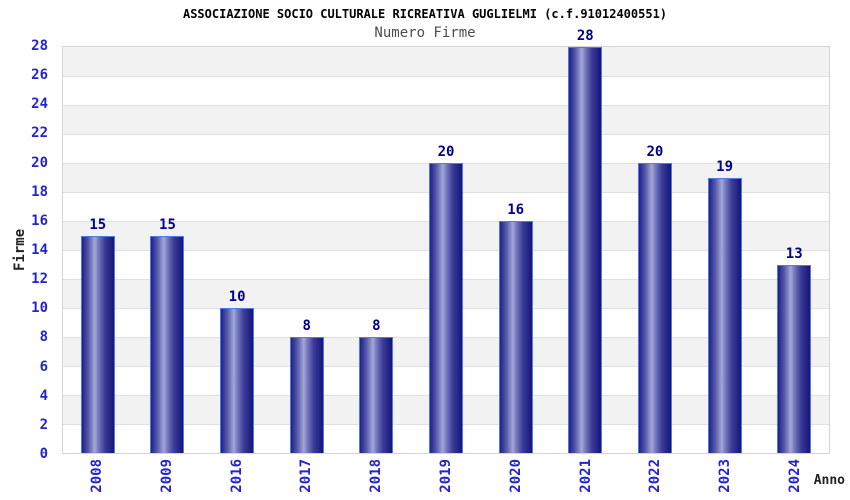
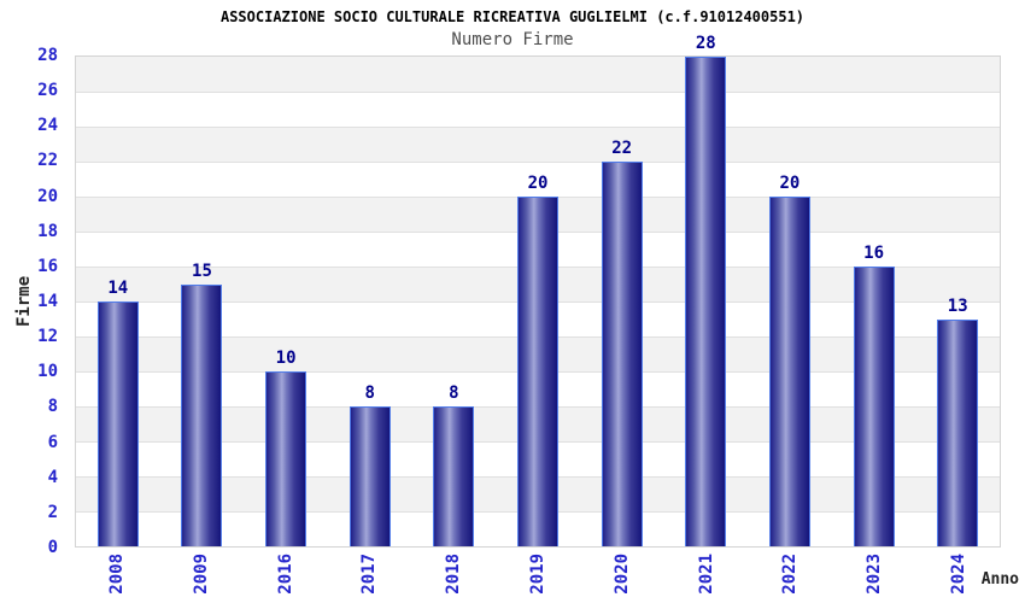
2008: 15 -> 14
2020: 16 -> 22
2023: 19 -> 16
